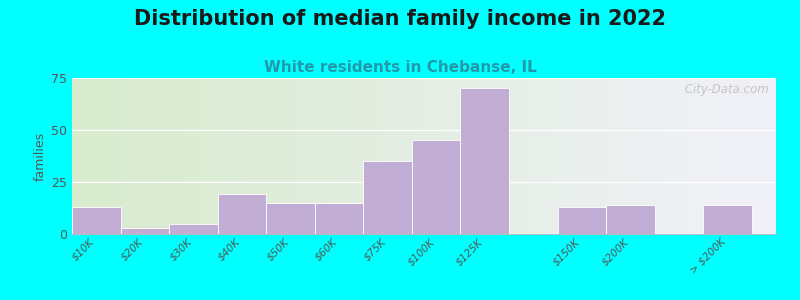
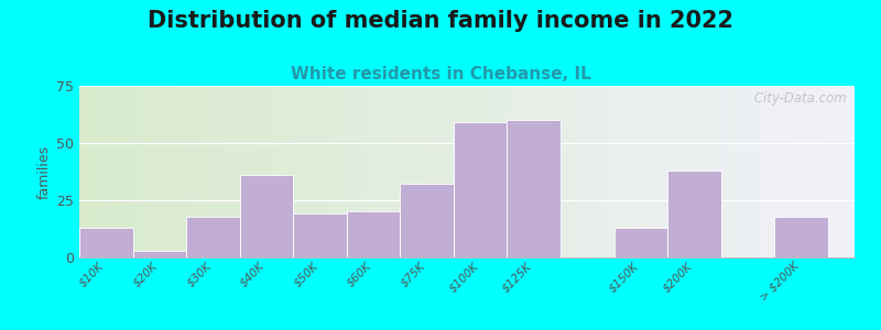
$30K: 5 -> 18
$40K: 19 -> 36
$50K: 15 -> 19
$60K: 15 -> 20
$75K: 35 -> 32
$100K: 45 -> 59
$125K: 70 -> 60
$200K: 14 -> 38
> $200K: 14 -> 18
